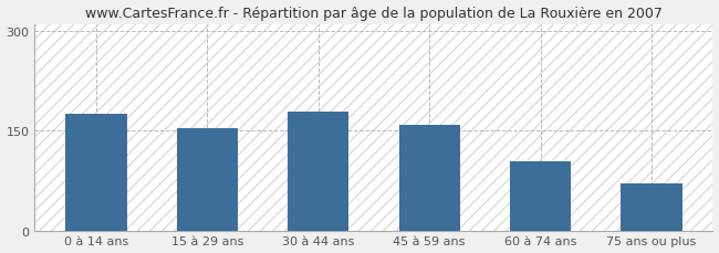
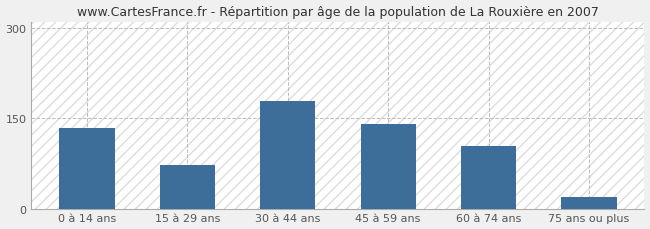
0 à 14 ans: 175 -> 134
15 à 29 ans: 153 -> 72
45 à 59 ans: 158 -> 140
75 ans ou plus: 70 -> 20
